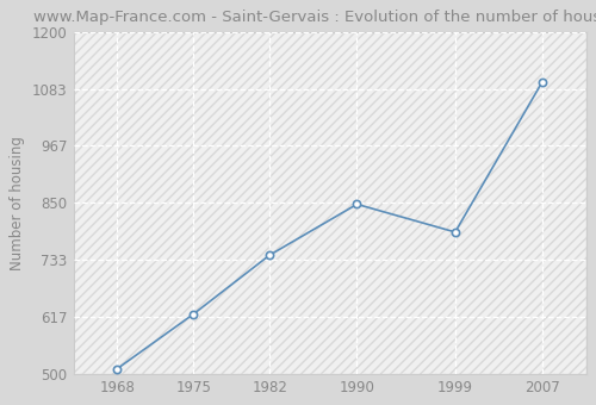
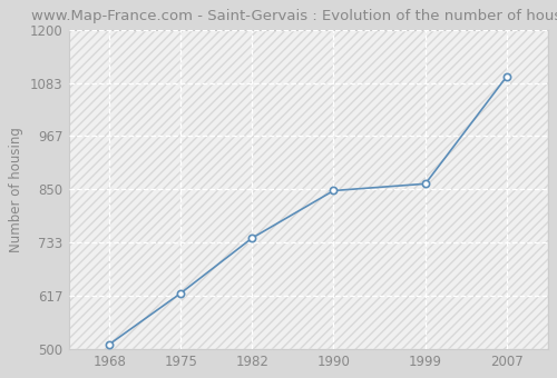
1999: 790 -> 862
